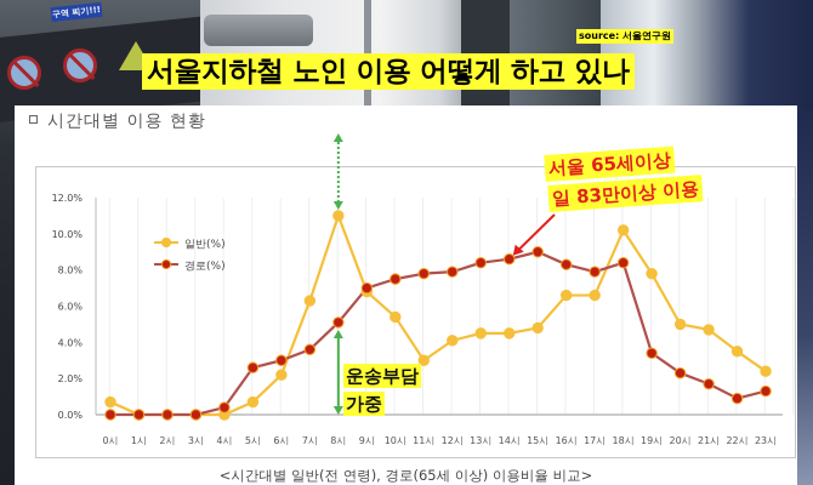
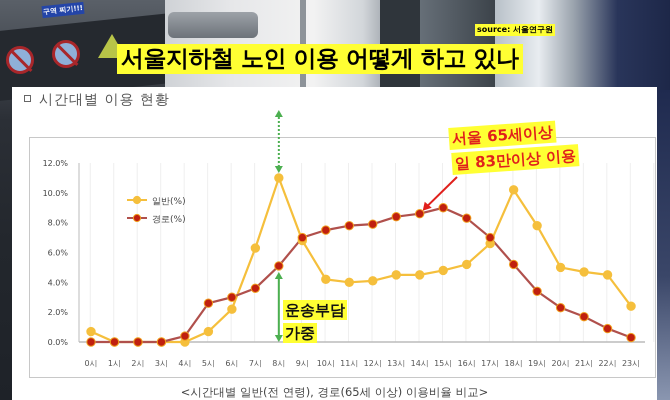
일반(%)/10시: 5.4% -> 4.2%
일반(%)/11시: 3.0% -> 4.0%
일반(%)/16시: 6.6% -> 5.2%
경로(%)/17시: 7.9% -> 7.0%
경로(%)/18시: 8.4% -> 5.2%
일반(%)/22시: 3.5% -> 4.5%
경로(%)/23시: 1.3% -> 0.3%
